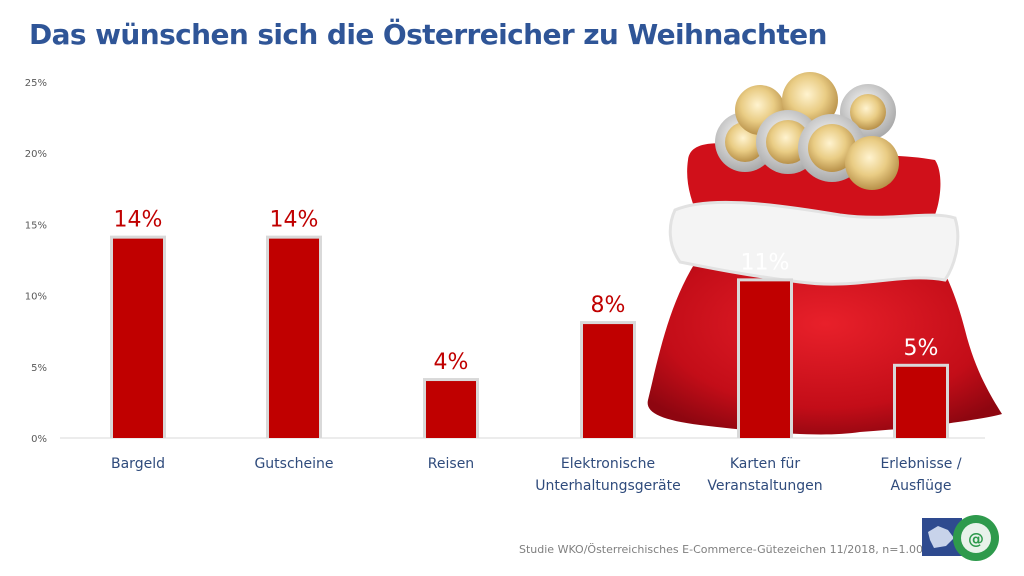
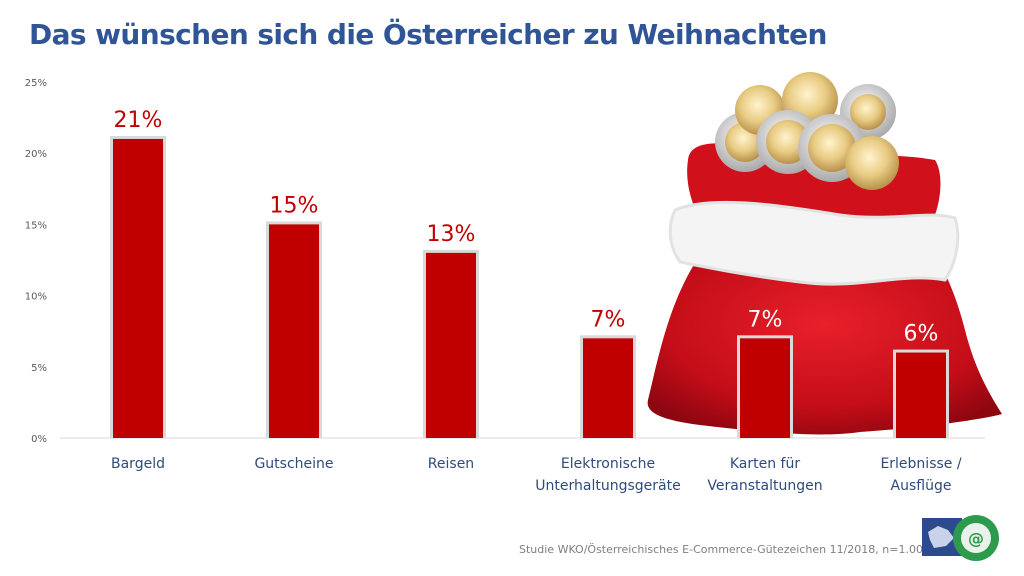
Bargeld: 14% -> 21%
Gutscheine: 14% -> 15%
Reisen: 4% -> 13%
Elektronische Unterhaltungsgeräte: 8% -> 7%
Karten für Veranstaltungen: 11% -> 7%
Erlebnisse / Ausflüge: 5% -> 6%
